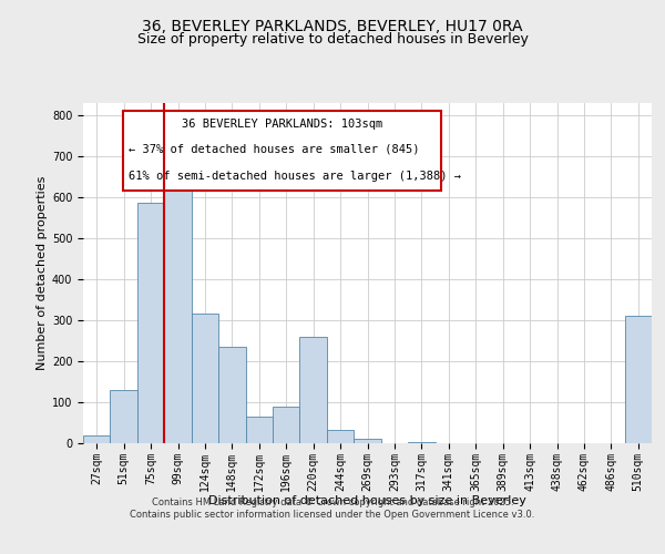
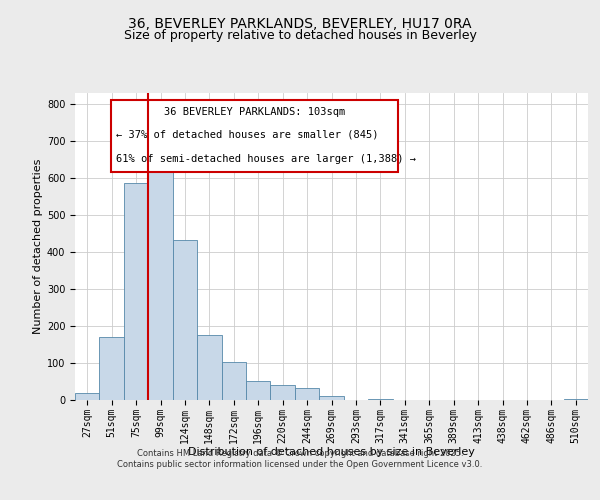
51sqm: 130 -> 170
124sqm: 315 -> 432
148sqm: 235 -> 175
172sqm: 65 -> 102
196sqm: 90 -> 52
220sqm: 260 -> 40
510sqm: 310 -> 2
